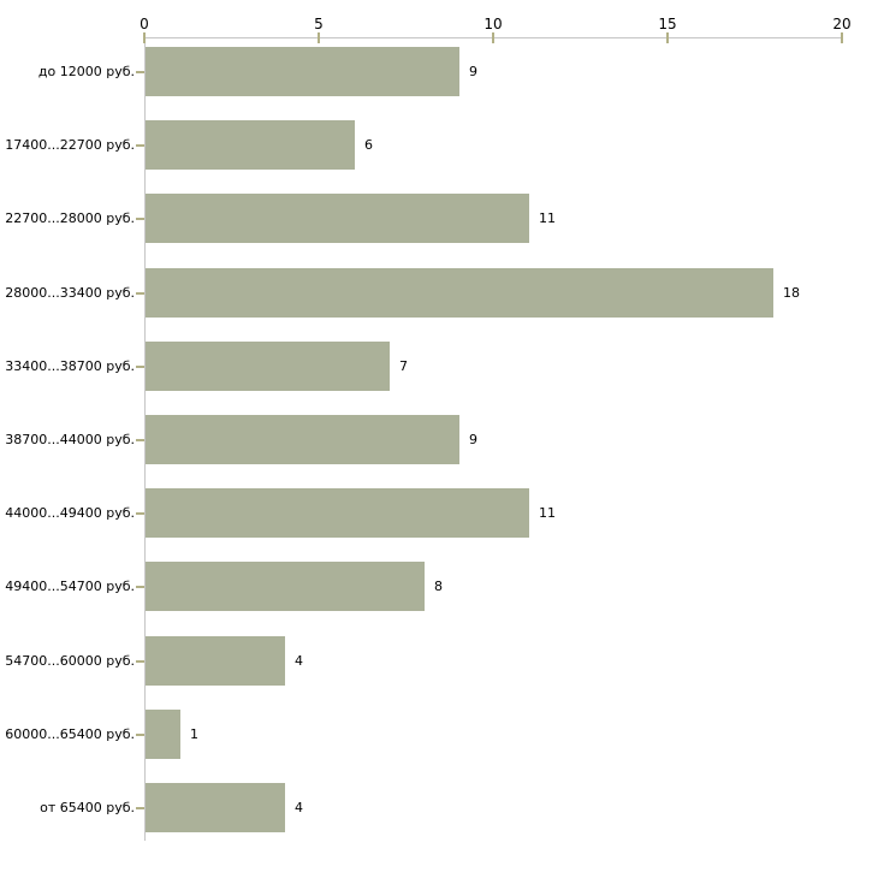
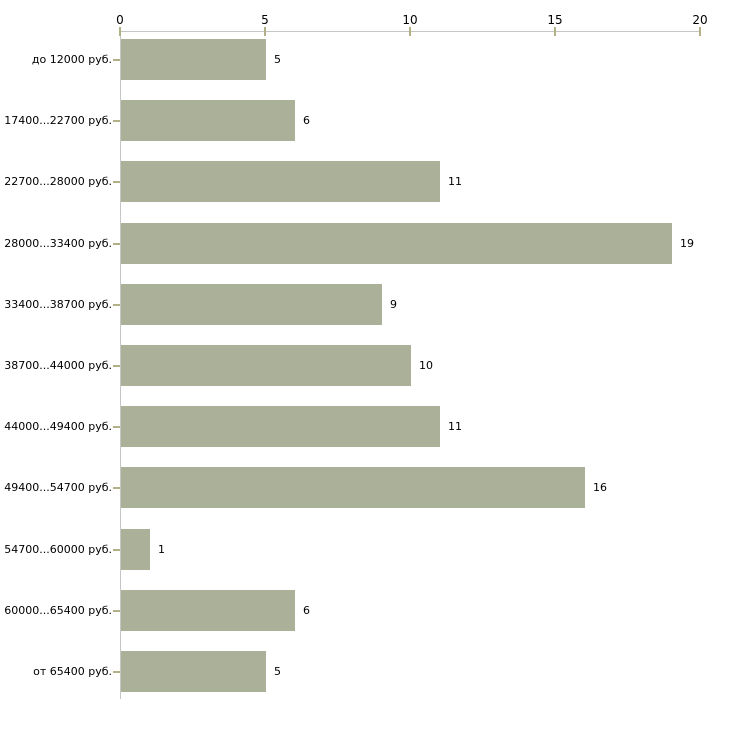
до 12000 руб.: 9 -> 5
28000...33400 руб.: 18 -> 19
33400...38700 руб.: 7 -> 9
38700...44000 руб.: 9 -> 10
49400...54700 руб.: 8 -> 16
54700...60000 руб.: 4 -> 1
60000...65400 руб.: 1 -> 6
от 65400 руб.: 4 -> 5
